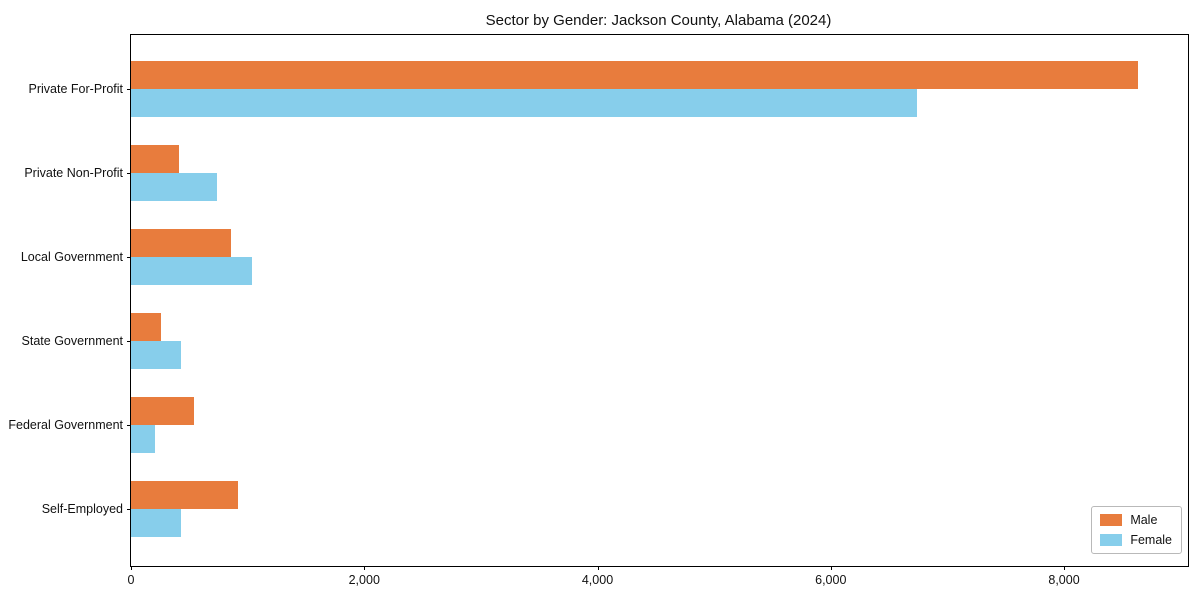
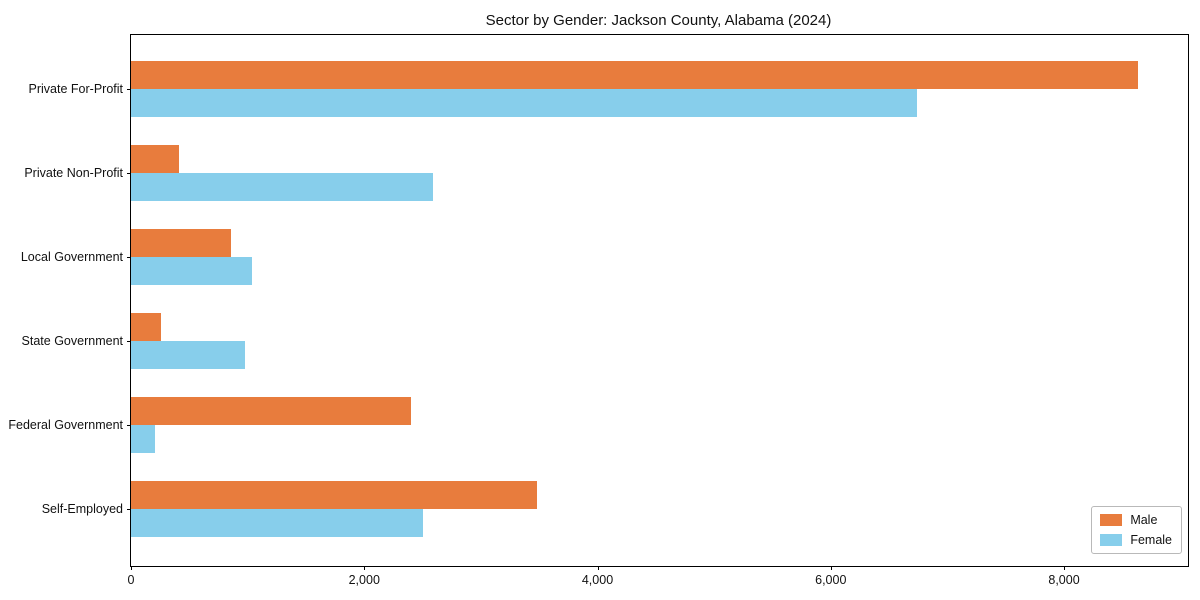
Female/Private Non-Profit: 740 -> 2590
Female/State Government: 430 -> 980
Male/Federal Government: 540 -> 2400
Male/Self-Employed: 920 -> 3480
Female/Self-Employed: 430 -> 2500
